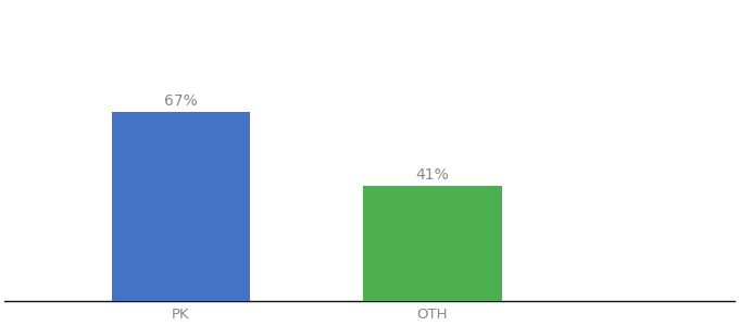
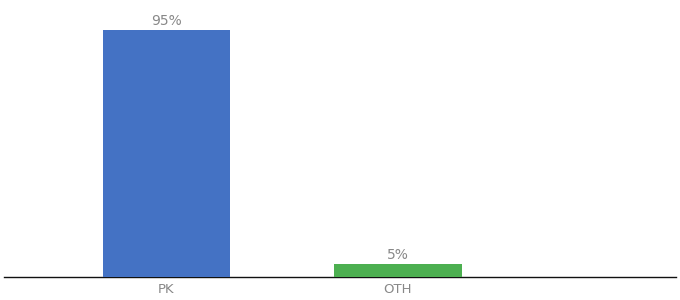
PK: 67% -> 95%
OTH: 41% -> 5%
